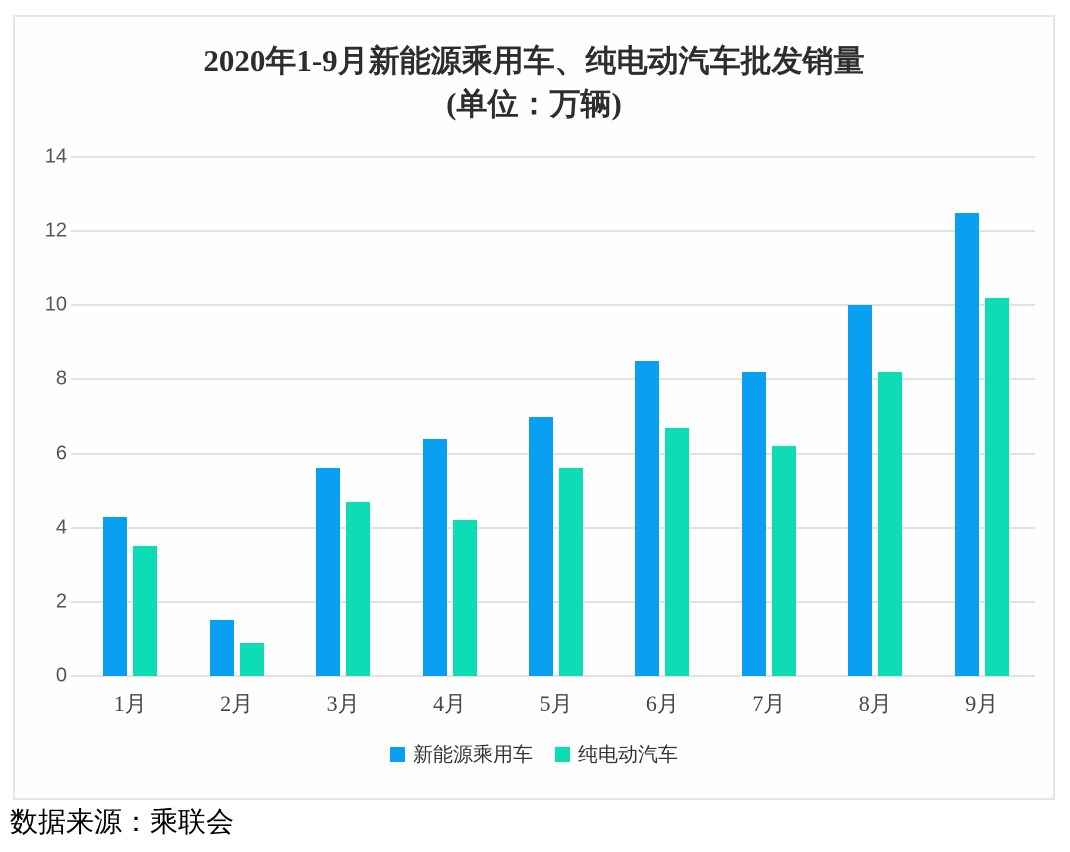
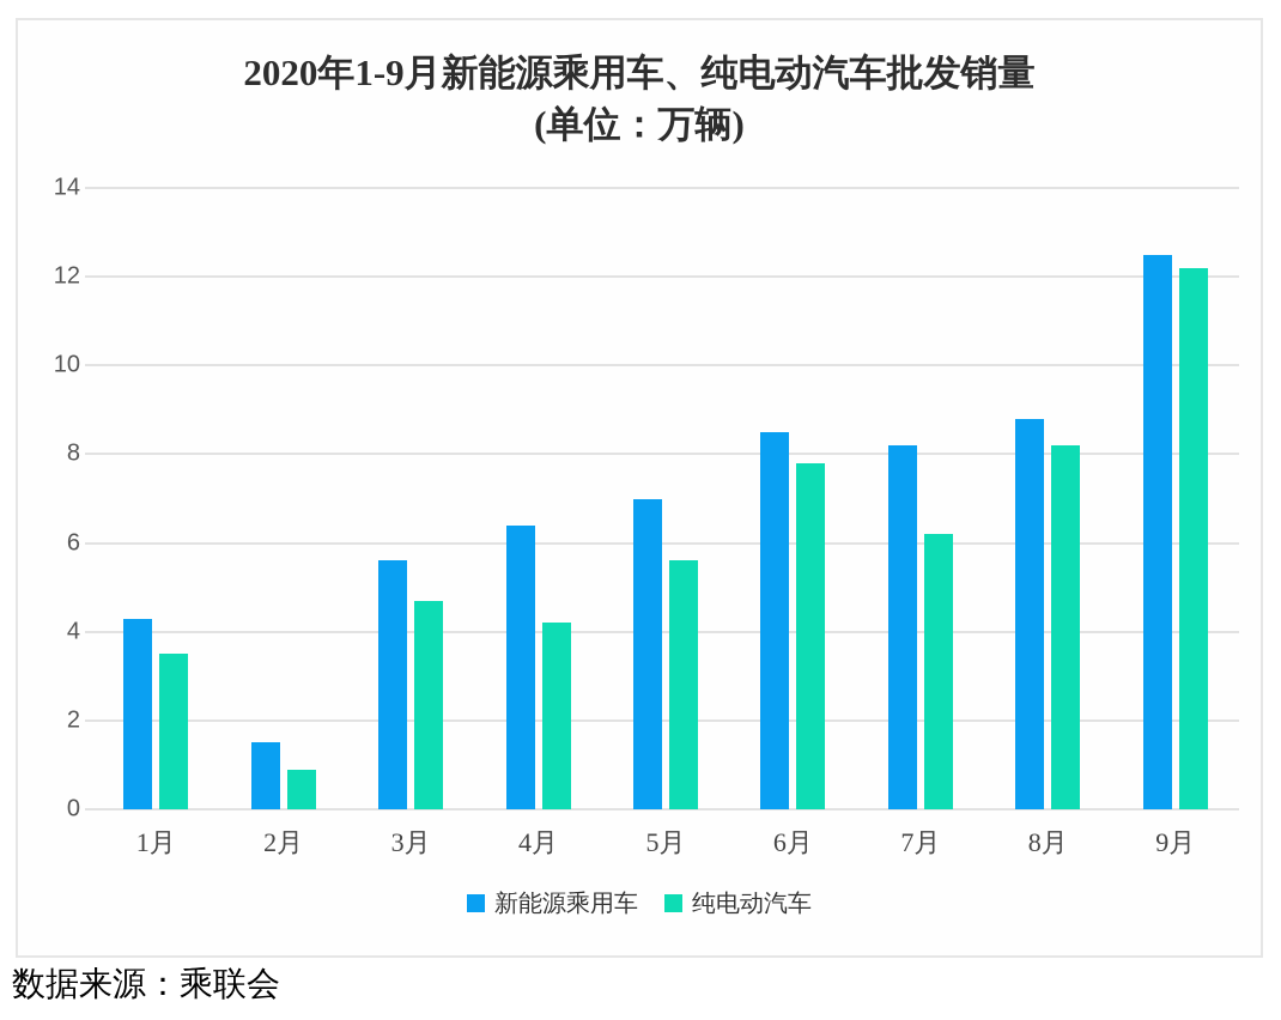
纯电动汽车/6月: 6.7 -> 7.8
新能源乘用车/8月: 10.0 -> 8.8
纯电动汽车/9月: 10.2 -> 12.2
